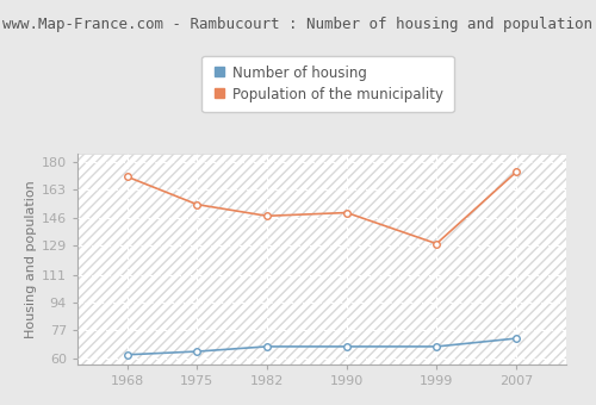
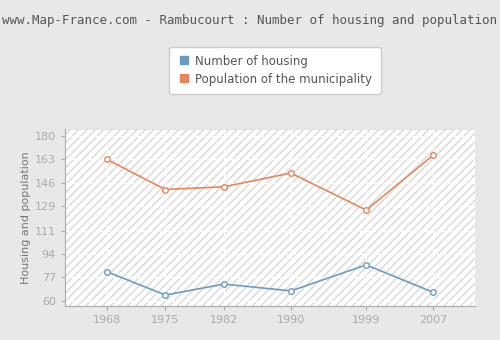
Number of housing/1968: 62 -> 81
Population of the municipality/1968: 171 -> 163
Population of the municipality/1975: 154 -> 141
Number of housing/1982: 67 -> 72
Population of the municipality/1982: 147 -> 143
Population of the municipality/1990: 149 -> 153
Number of housing/1999: 67 -> 86
Population of the municipality/1999: 130 -> 126
Number of housing/2007: 72 -> 66
Population of the municipality/2007: 174 -> 166
